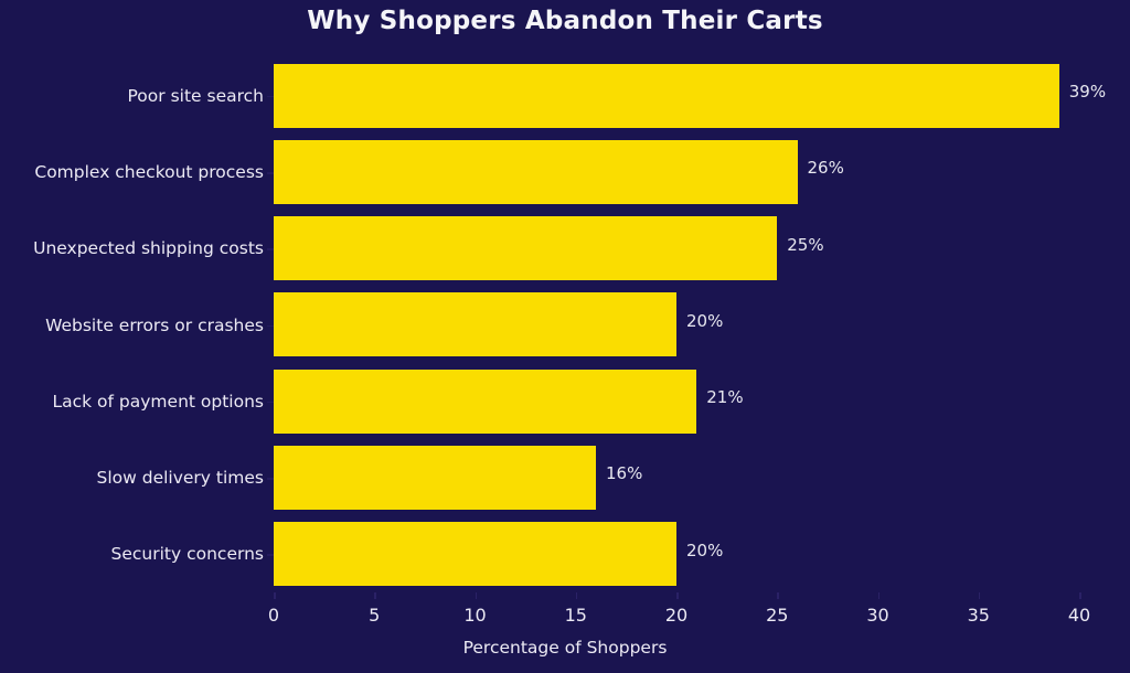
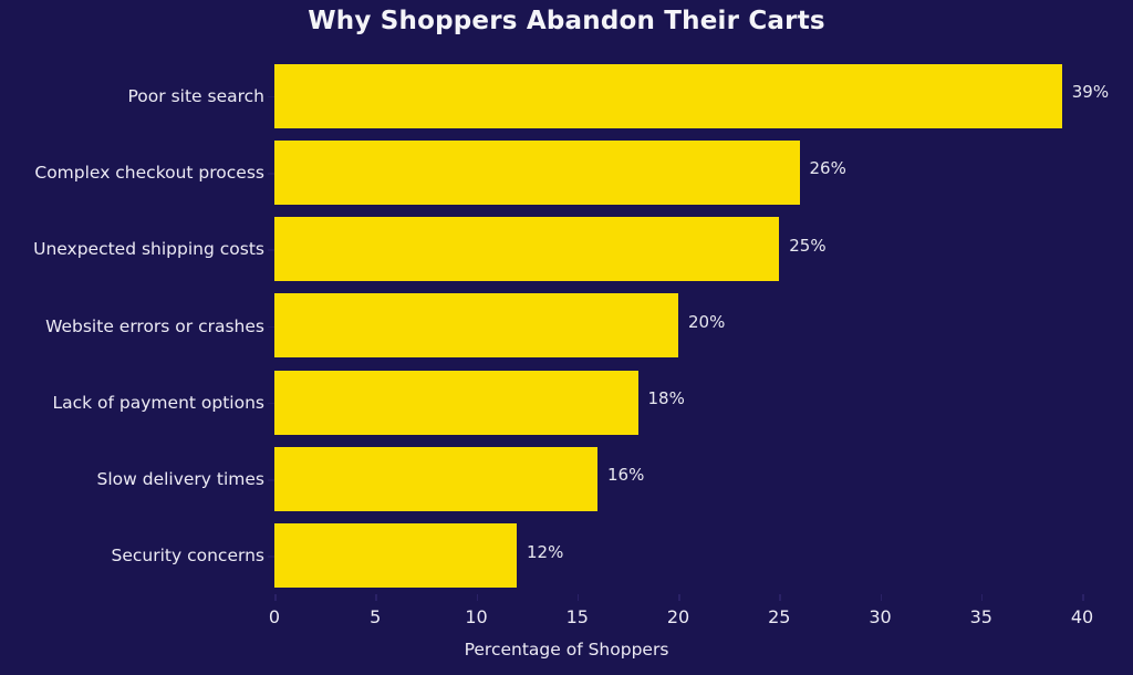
Lack of payment options: 21% -> 18%
Security concerns: 20% -> 12%
